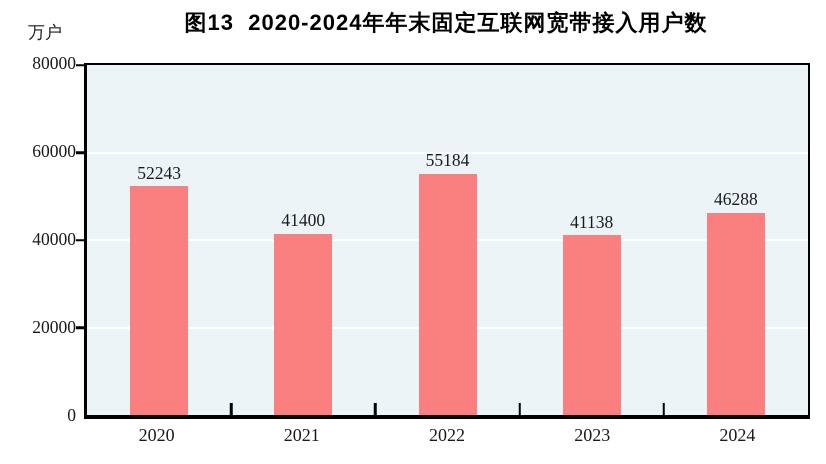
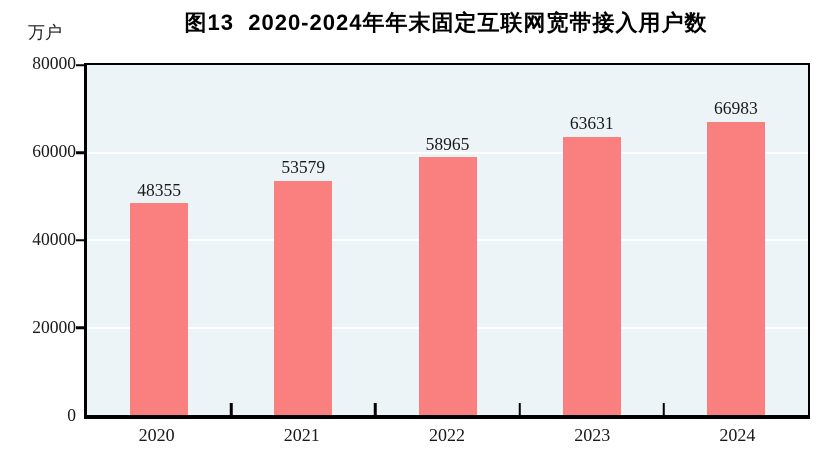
2020: 52243 -> 48355
2021: 41400 -> 53579
2022: 55184 -> 58965
2023: 41138 -> 63631
2024: 46288 -> 66983
